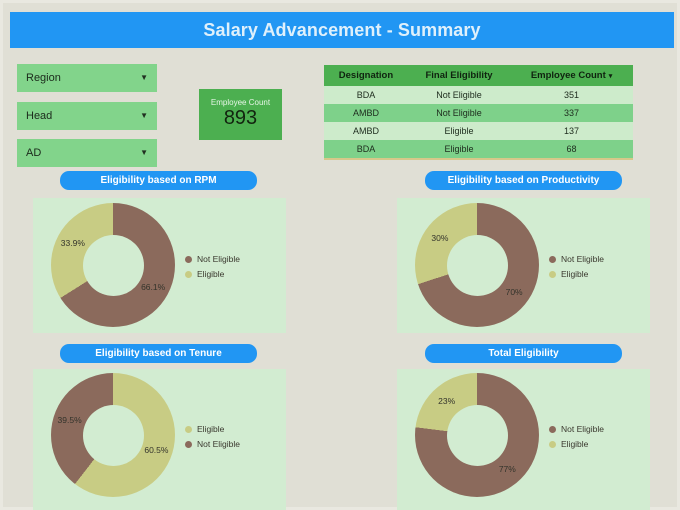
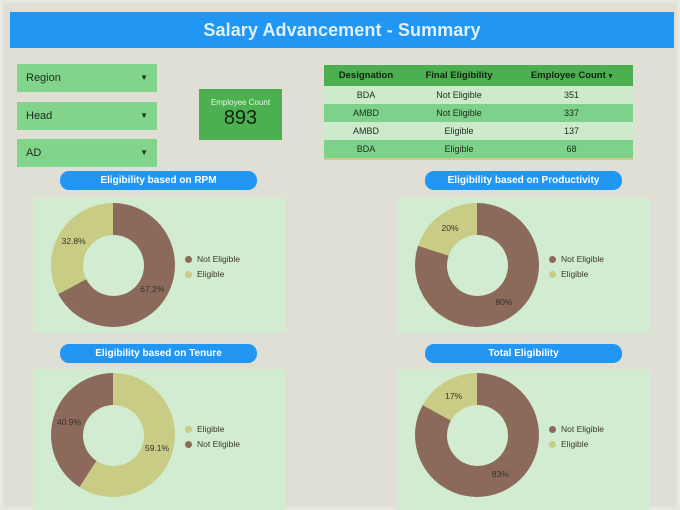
Eligibility based on RPM/Not Eligible: 66.1% -> 67.2%
Eligibility based on RPM/Eligible: 33.9% -> 32.8%
Eligibility based on Productivity/Not Eligible: 70% -> 80%
Eligibility based on Productivity/Eligible: 30% -> 20%
Eligibility based on Tenure/Eligible: 60.5% -> 59.1%
Eligibility based on Tenure/Not Eligible: 39.5% -> 40.9%
Total Eligibility/Not Eligible: 77% -> 83%
Total Eligibility/Eligible: 23% -> 17%
